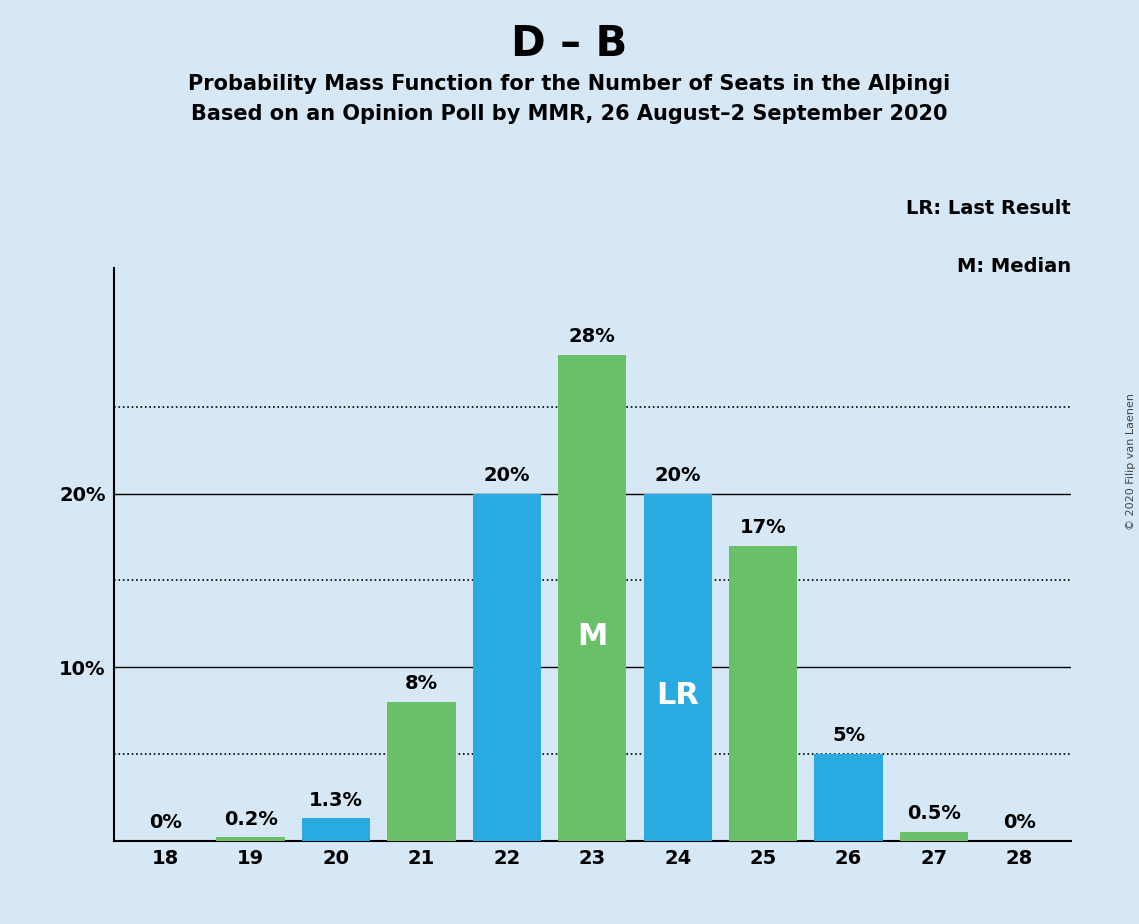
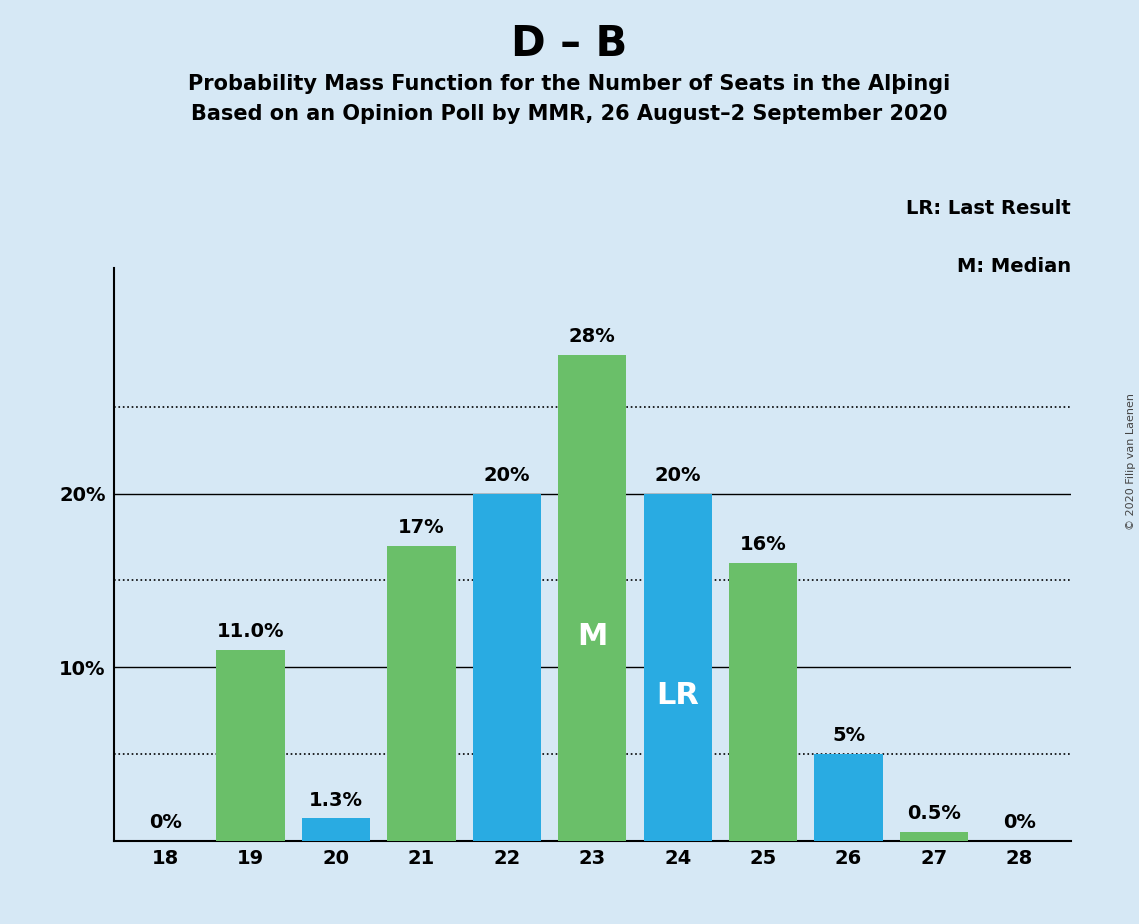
19: 0.2% -> 11.0%
21: 8% -> 17%
25: 17% -> 16%
